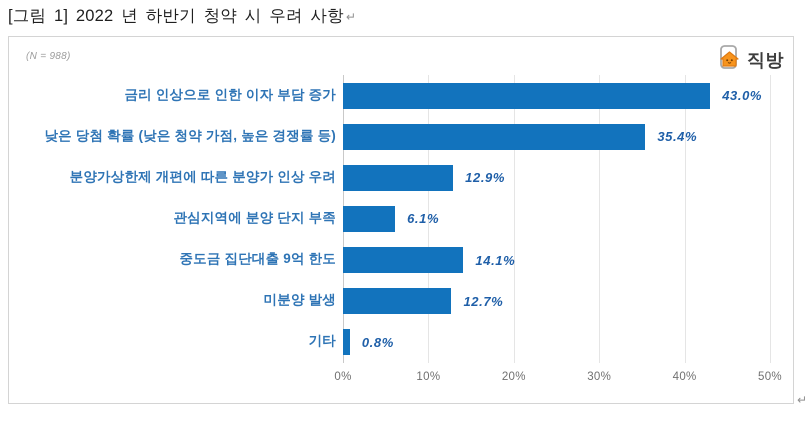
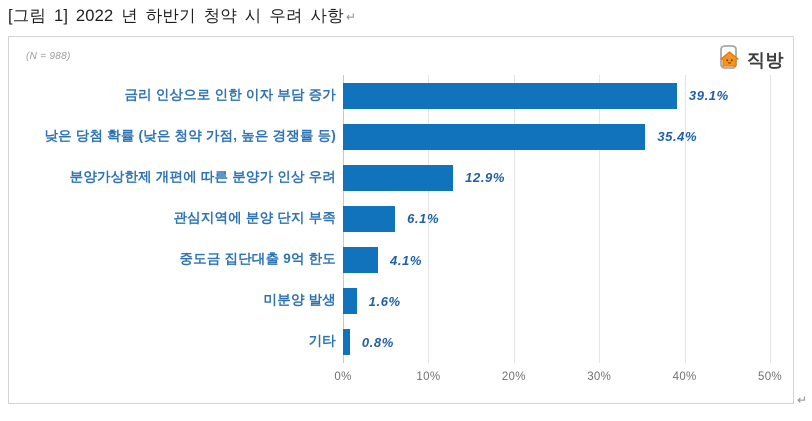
금리 인상으로 인한 이자 부담 증가: 43.0% -> 39.1%
중도금 집단대출 9억 한도: 14.1% -> 4.1%
미분양 발생: 12.7% -> 1.6%
